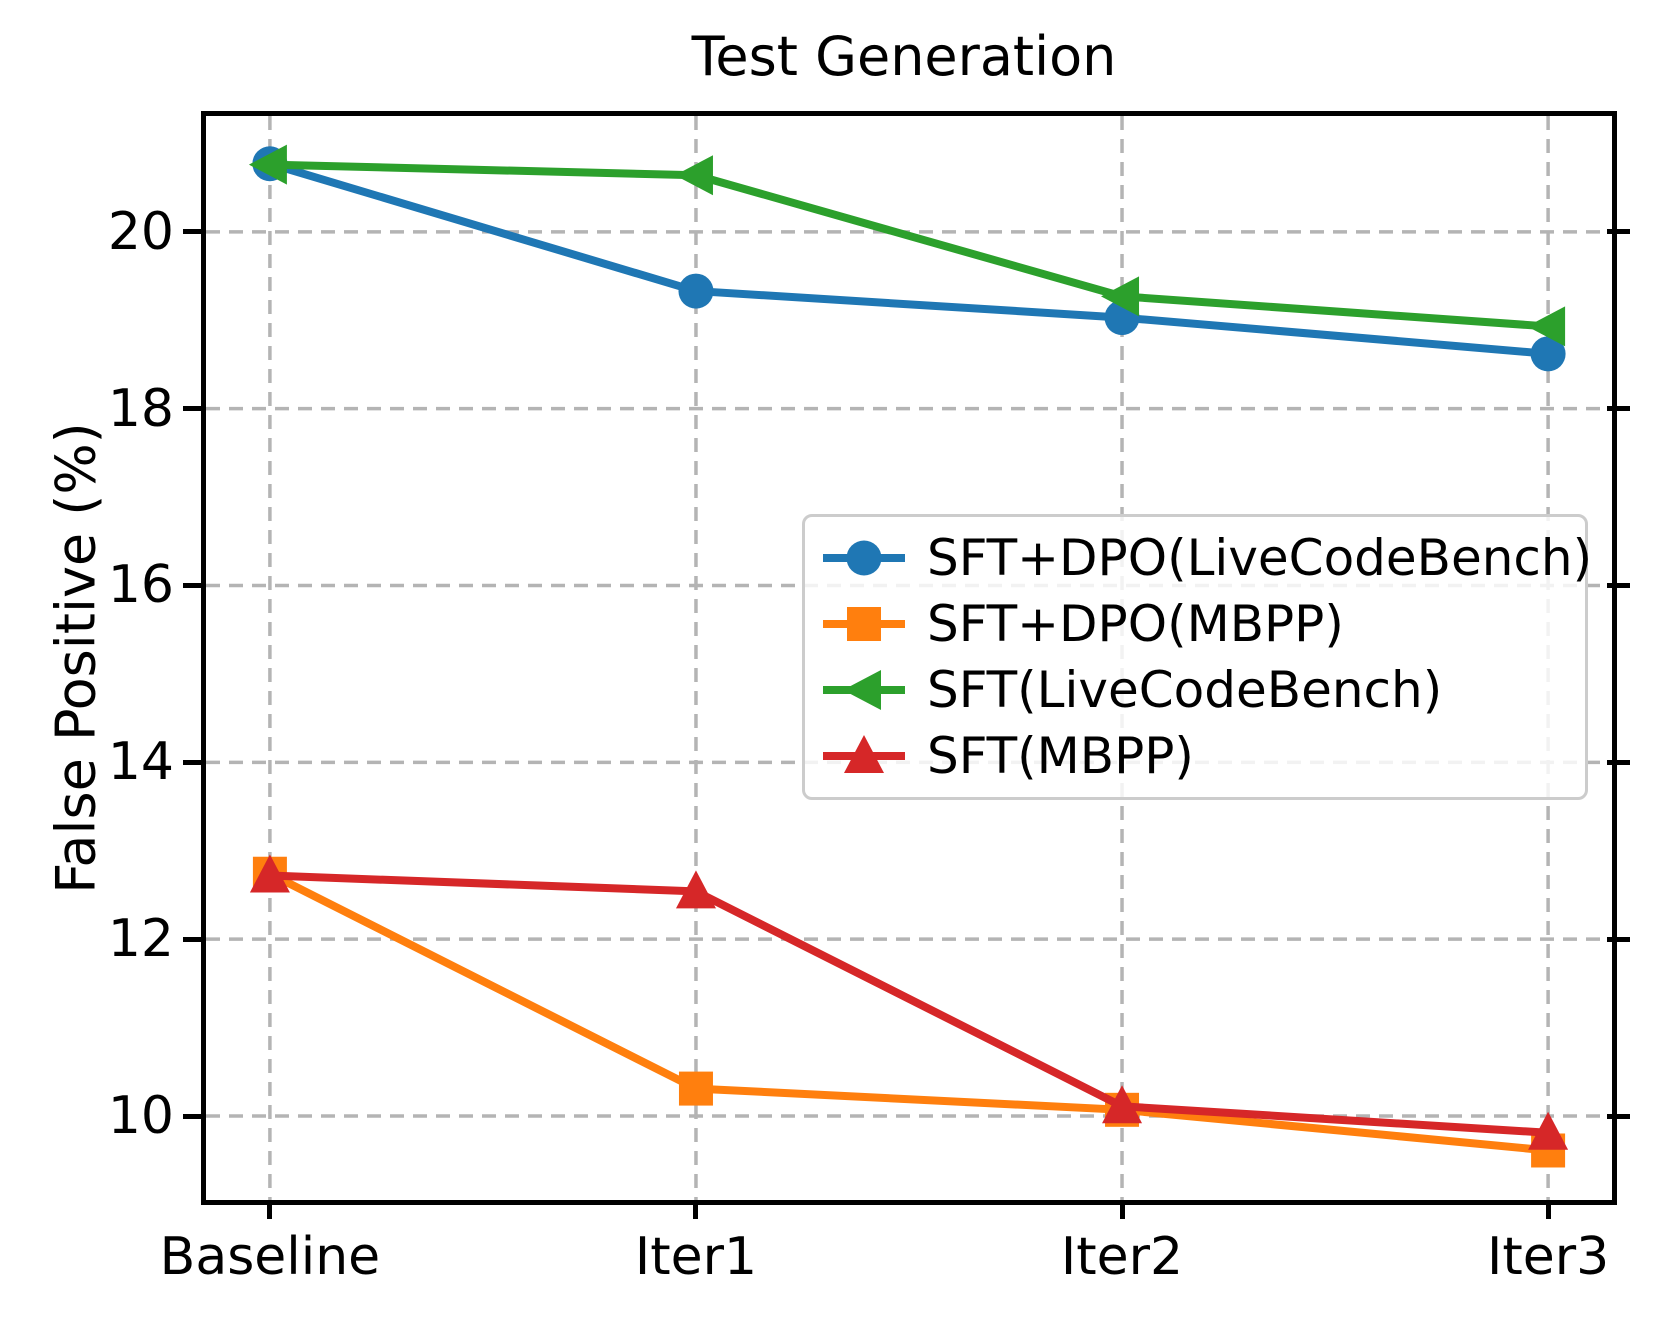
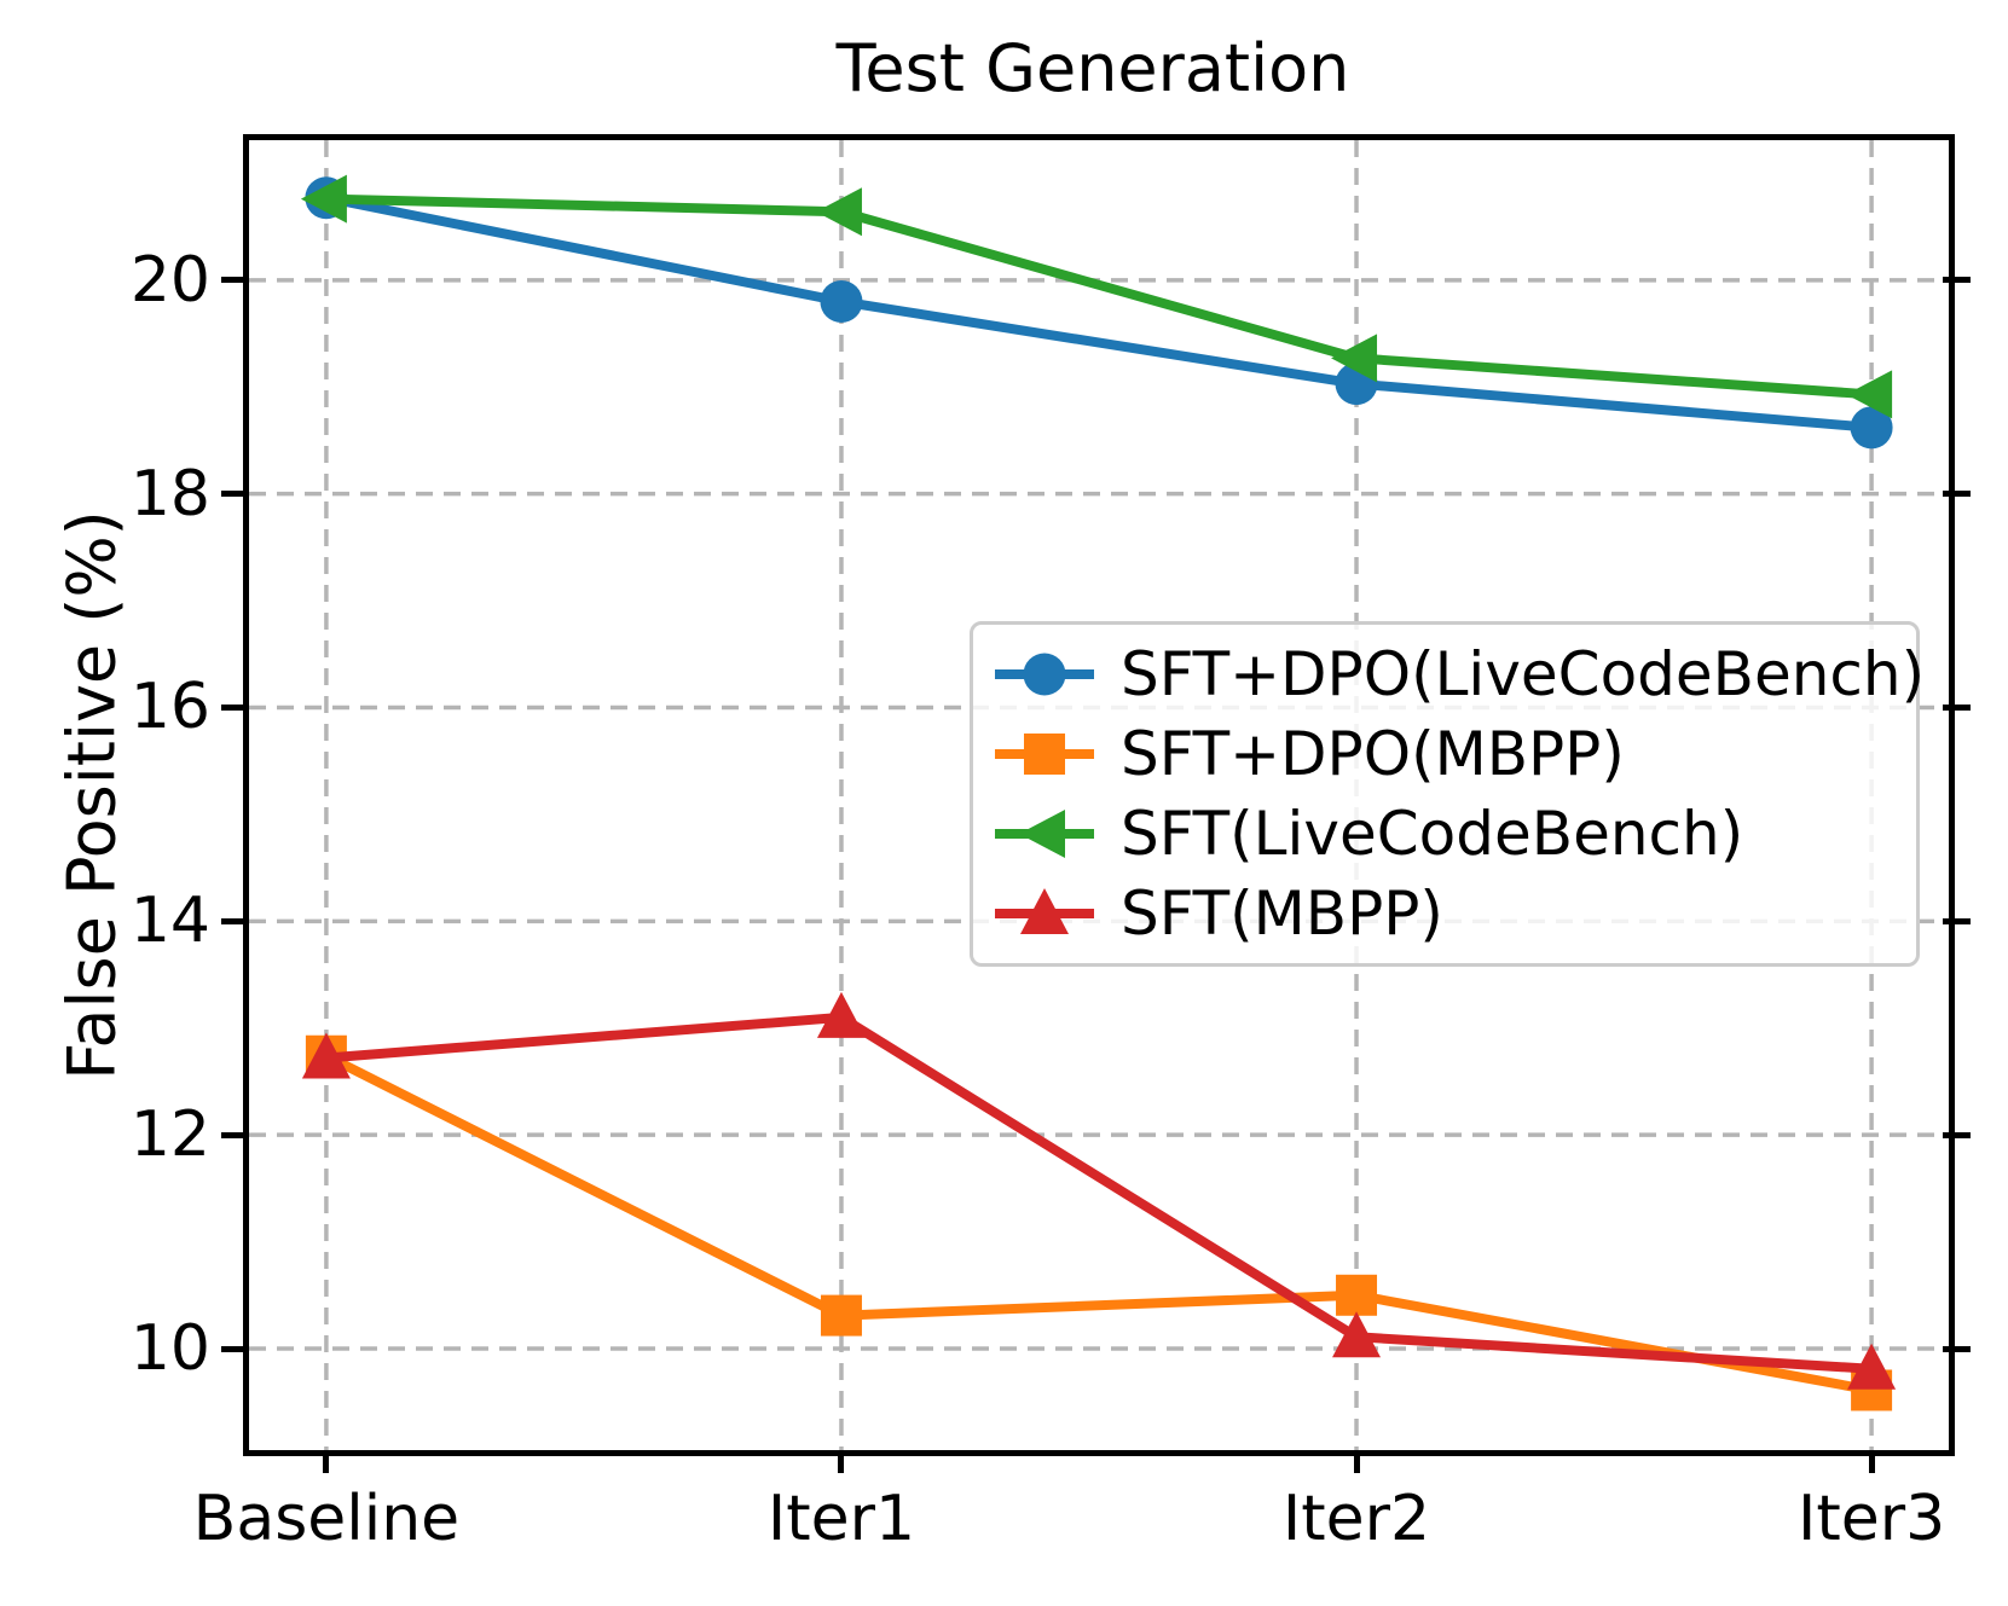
SFT+DPO(LiveCodeBench)/Iter1: 19.3 -> 19.8
SFT(MBPP)/Iter1: 12.5 -> 13.1
SFT+DPO(MBPP)/Iter2: 10.1 -> 10.5
